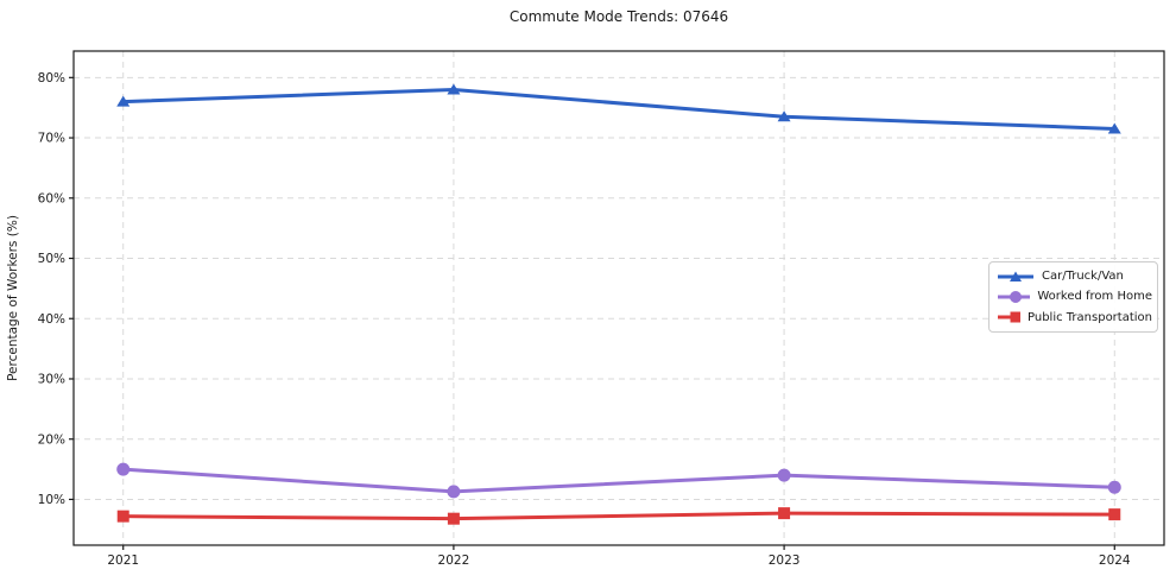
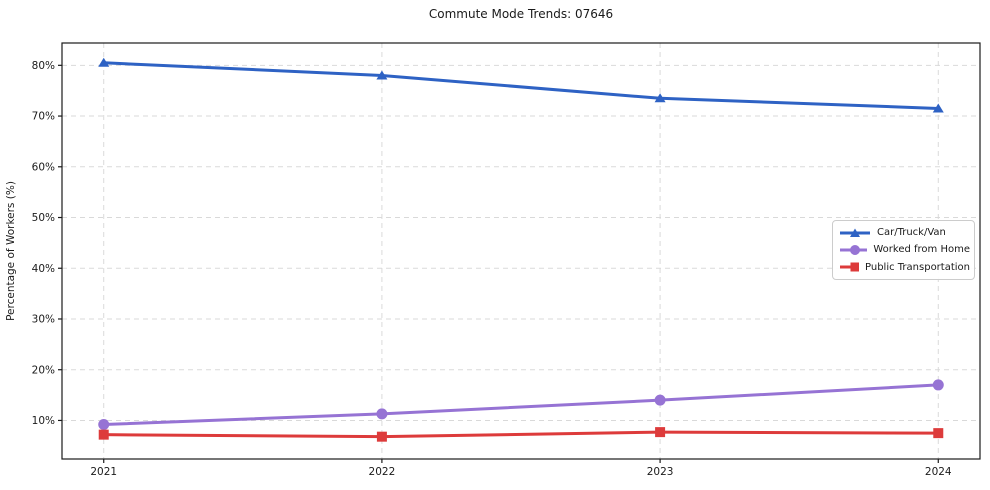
Car/Truck/Van/2021: 76% -> 80%
Worked from Home/2021: 15% -> 9%
Worked from Home/2024: 12% -> 17%
